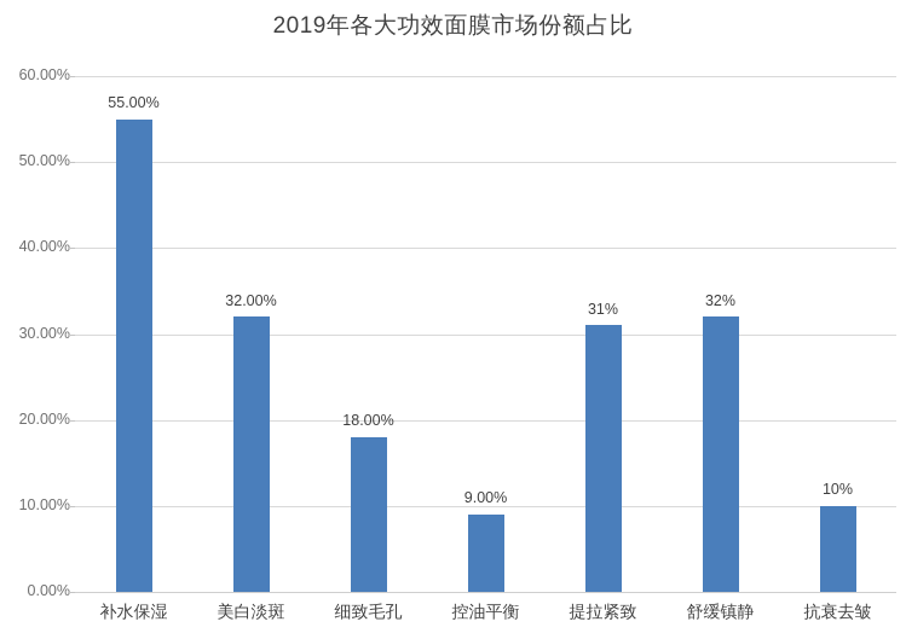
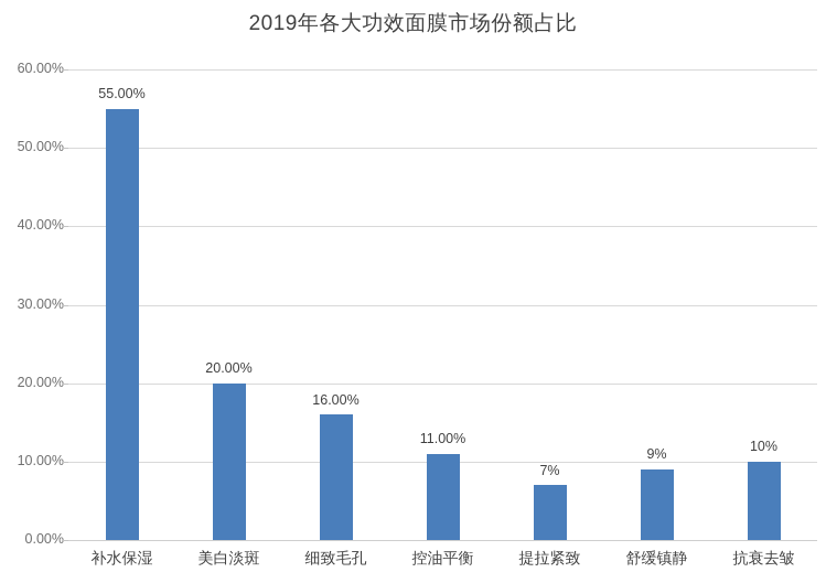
美白淡斑: 32.00% -> 20.00%
细致毛孔: 18.00% -> 16.00%
控油平衡: 9.00% -> 11.00%
提拉紧致: 31% -> 7%
舒缓镇静: 32% -> 9%
